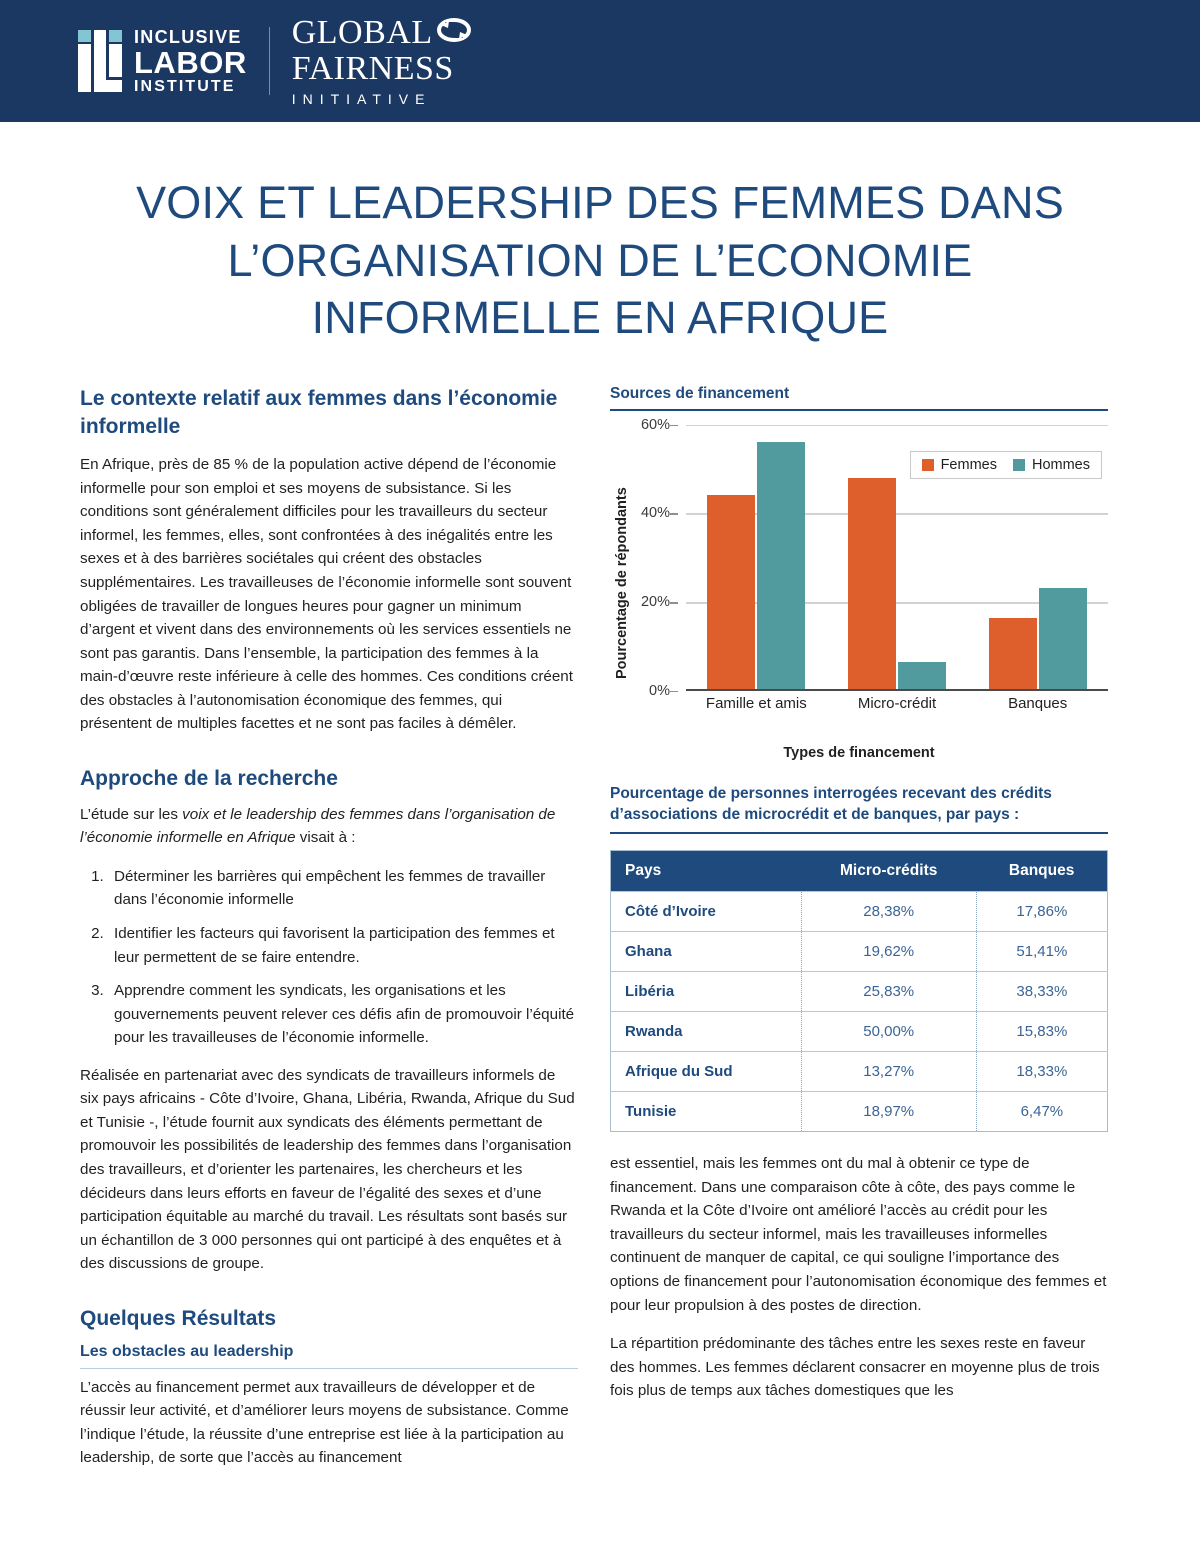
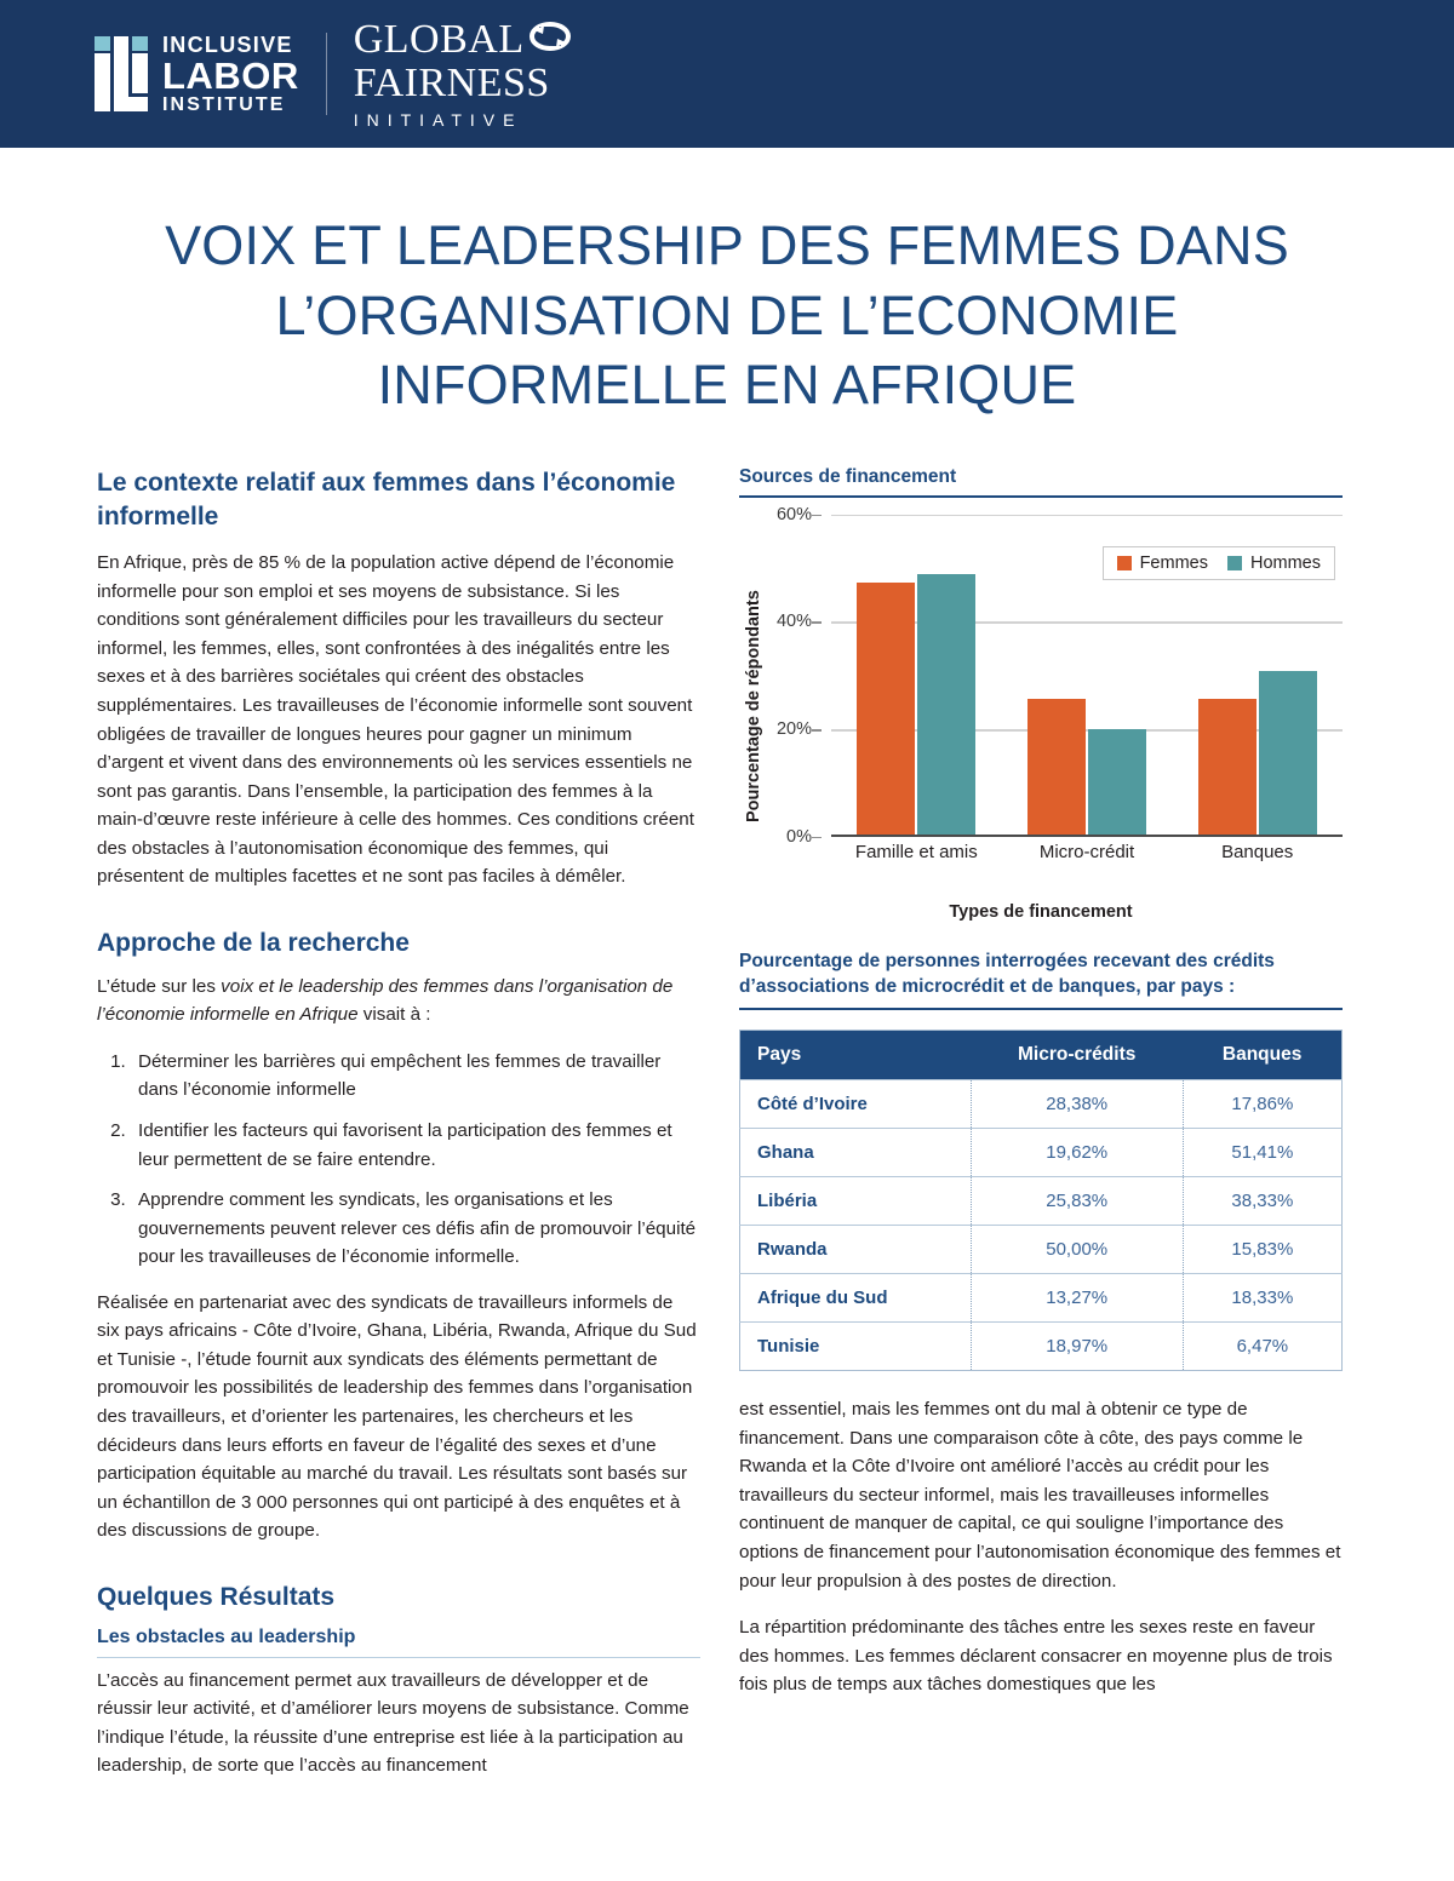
Femmes/Famille et amis: 44% -> 47%
Hommes/Famille et amis: 56% -> 49%
Femmes/Micro-crédit: 48% -> 25%
Hommes/Micro-crédit: 6% -> 20%
Femmes/Banques: 16% -> 25%
Hommes/Banques: 23% -> 31%
